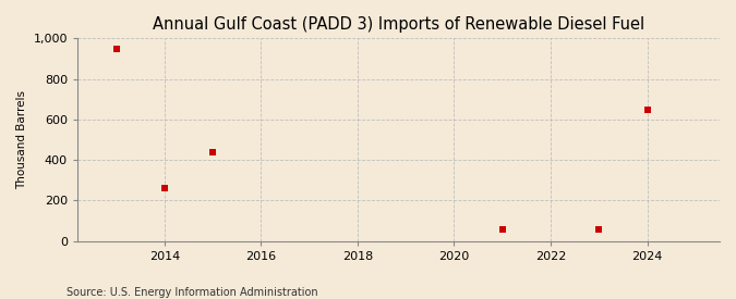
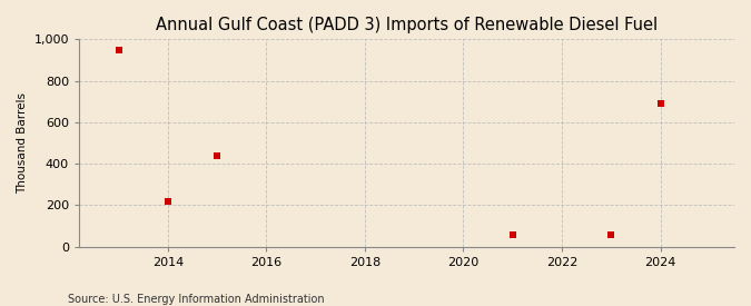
2014: 260 -> 220
2024: 650 -> 690
